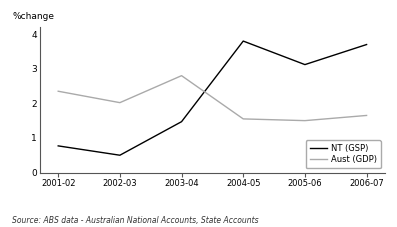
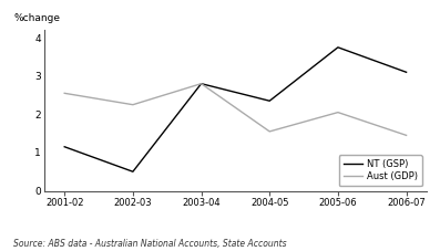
NT (GSP)/2001-02: 0.77 -> 1.15
Aust (GDP)/2001-02: 2.35 -> 2.55
Aust (GDP)/2002-03: 2.02 -> 2.25
NT (GSP)/2003-04: 1.47 -> 2.80
NT (GSP)/2004-05: 3.80 -> 2.35
NT (GSP)/2005-06: 3.12 -> 3.75
Aust (GDP)/2005-06: 1.50 -> 2.05
NT (GSP)/2006-07: 3.70 -> 3.10
Aust (GDP)/2006-07: 1.65 -> 1.45
